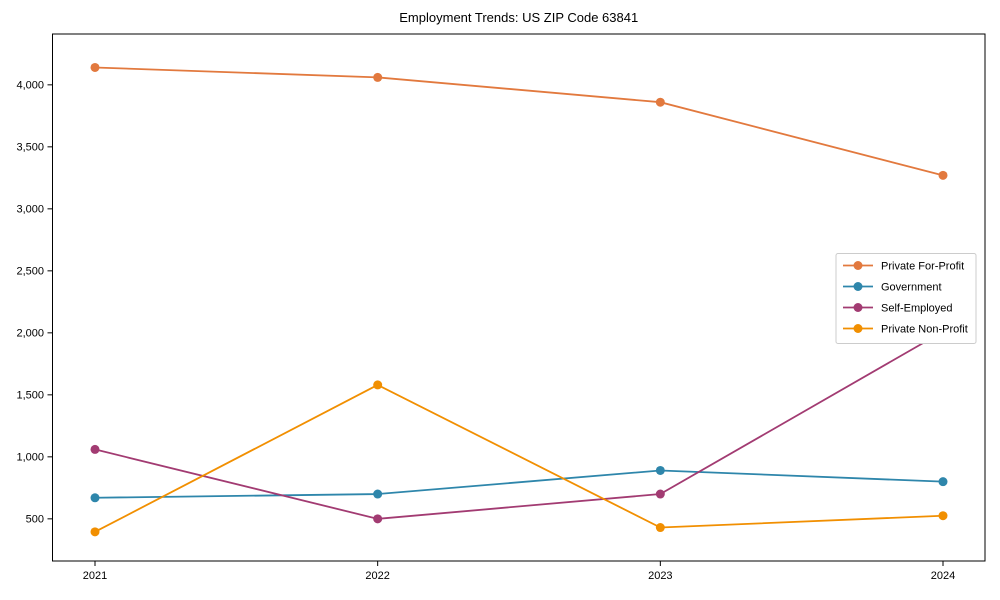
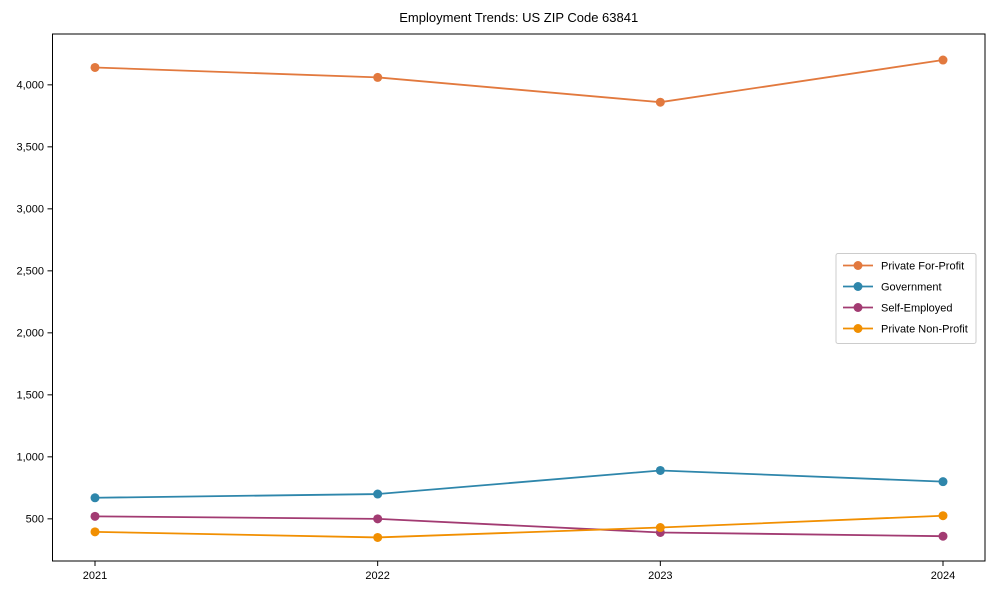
Self-Employed/2021: 1060 -> 520
Private Non-Profit/2022: 1580 -> 350
Self-Employed/2023: 700 -> 390
Private For-Profit/2024: 3270 -> 4200
Self-Employed/2024: 2010 -> 360
